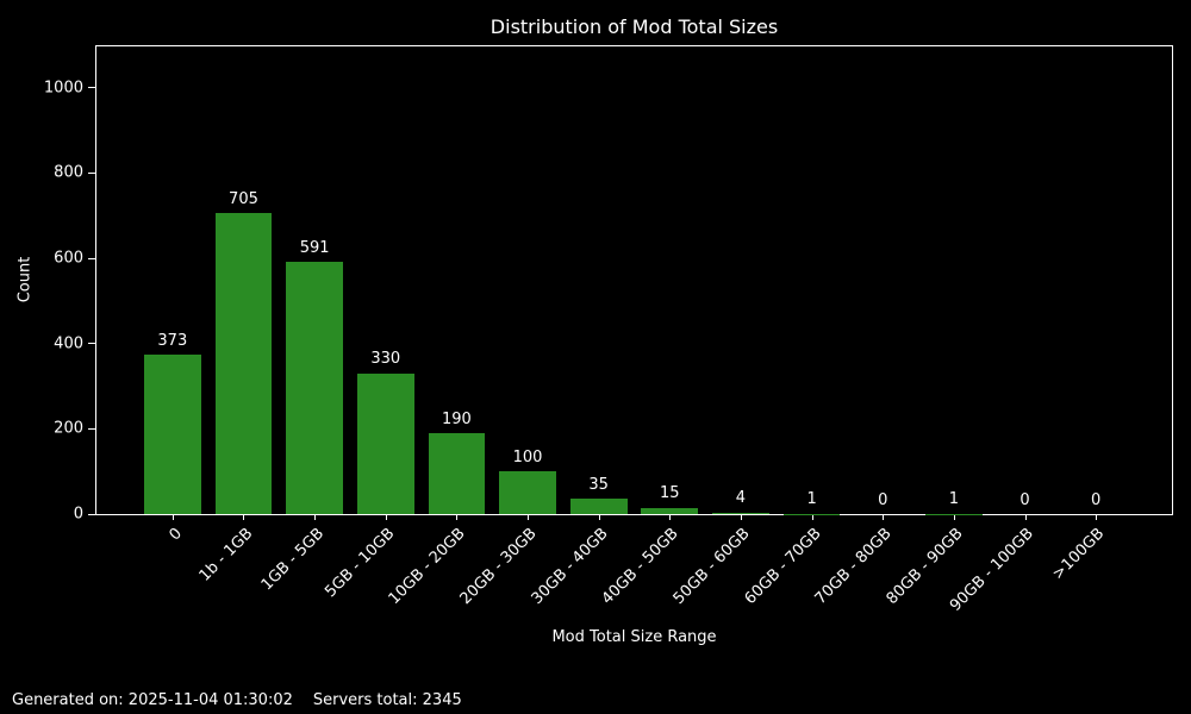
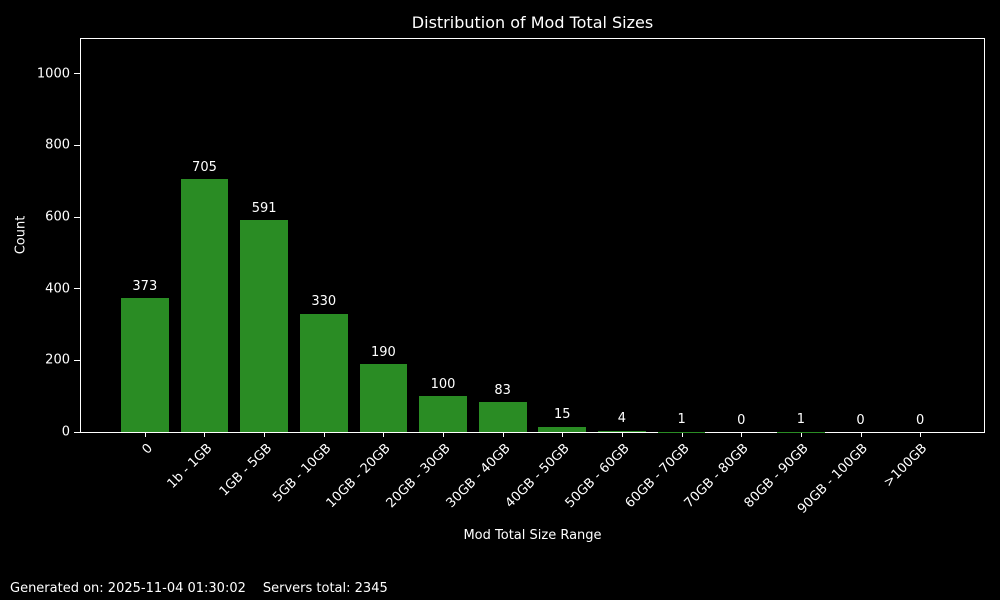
30GB - 40GB: 35 -> 83
